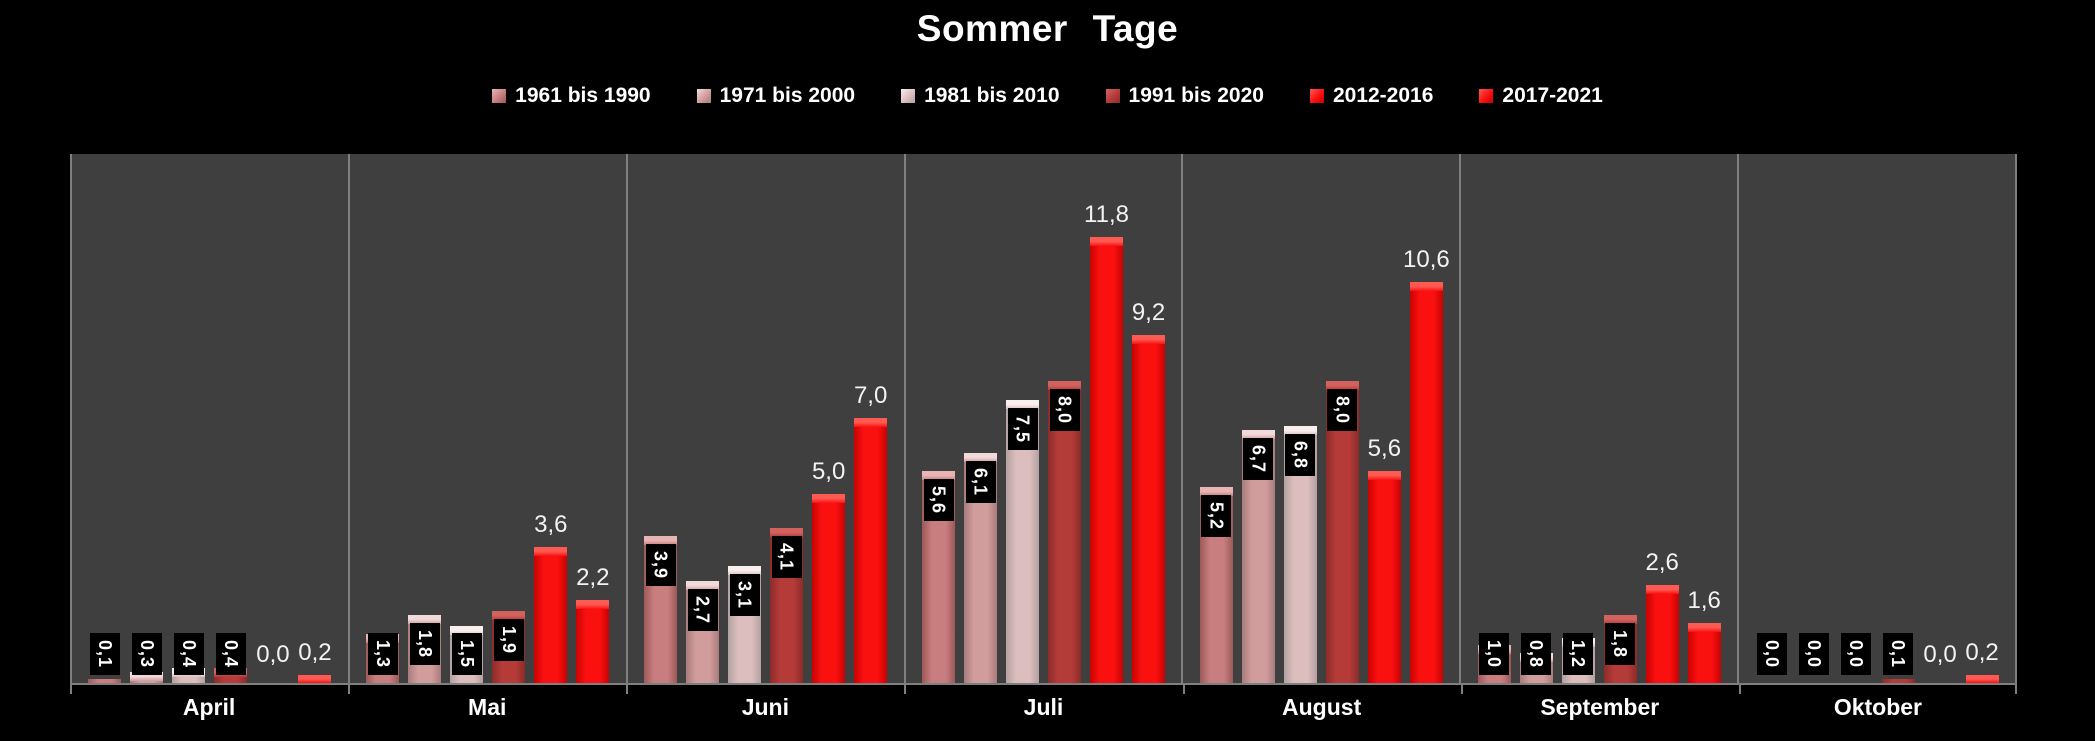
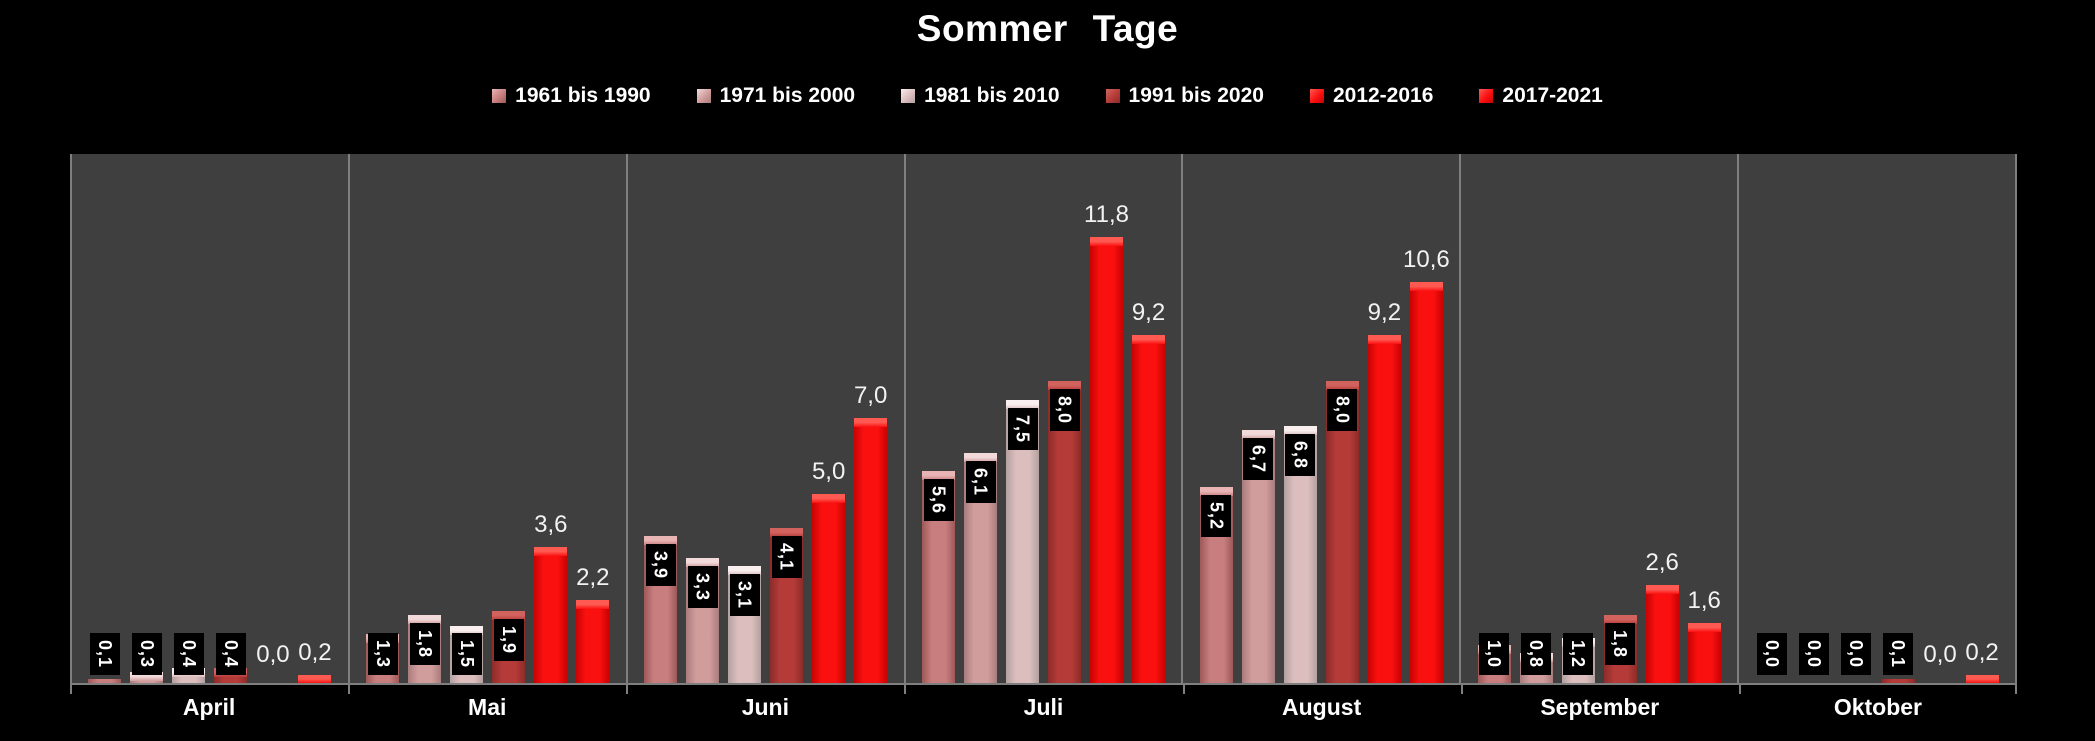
1971 bis 2000/Juni: 2,7 -> 3,3
2012-2016/August: 5,6 -> 9,2
